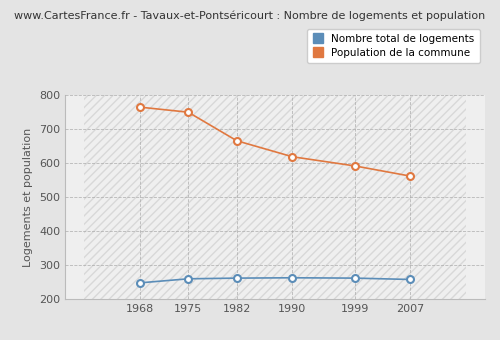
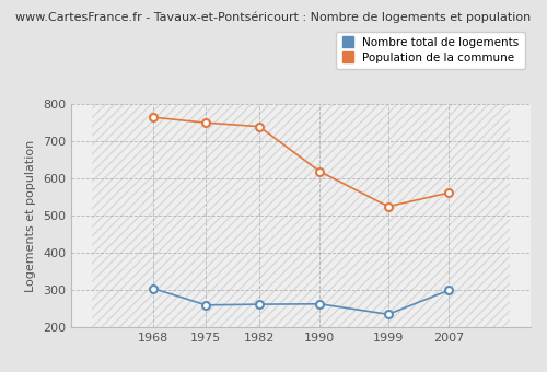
Nombre total de logements/1968: 248 -> 305
Population de la commune/1982: 666 -> 740
Nombre total de logements/1999: 262 -> 235
Population de la commune/1999: 592 -> 525
Nombre total de logements/2007: 258 -> 300
